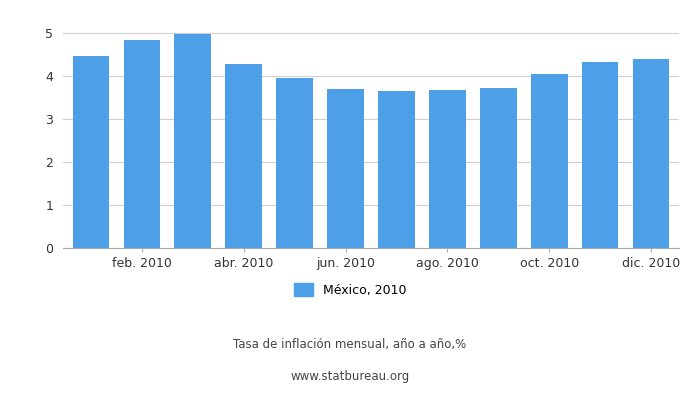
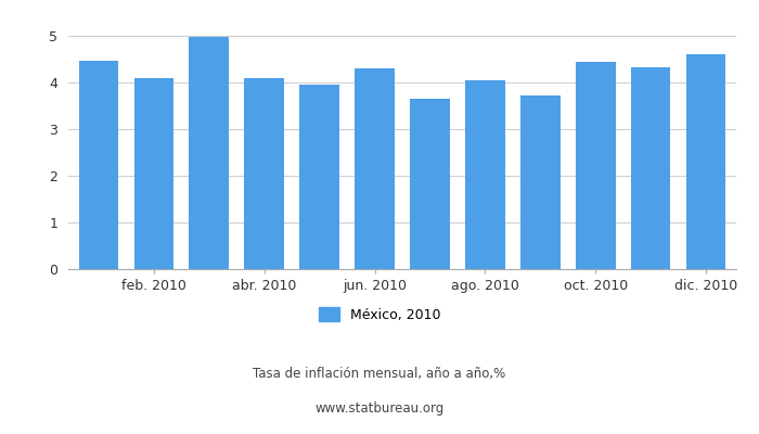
feb. 2010: 4.83 -> 4.10
abr. 2010: 4.27 -> 4.10
jun. 2010: 3.69 -> 4.30
ago. 2010: 3.68 -> 4.05
oct. 2010: 4.05 -> 4.45
dic. 2010: 4.40 -> 4.60
